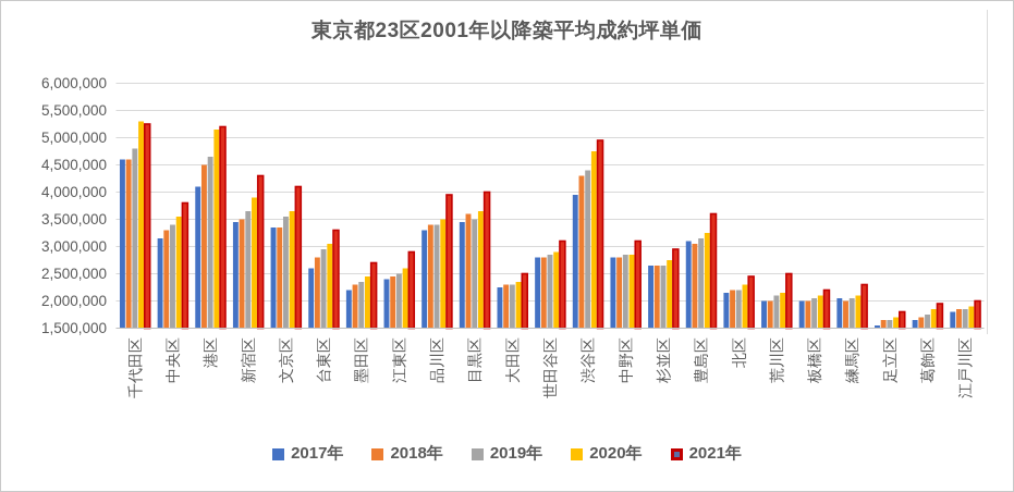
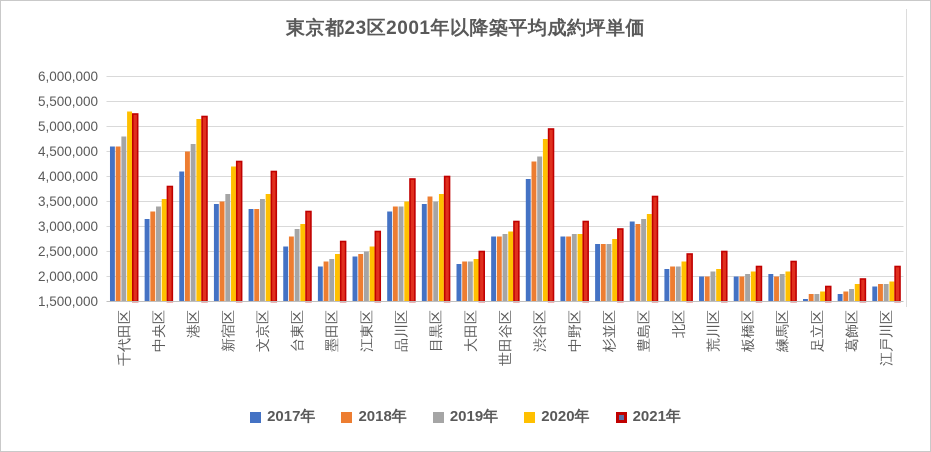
2020年/新宿区: 3900000 -> 4200000
2021年/江戸川区: 2000000 -> 2200000
